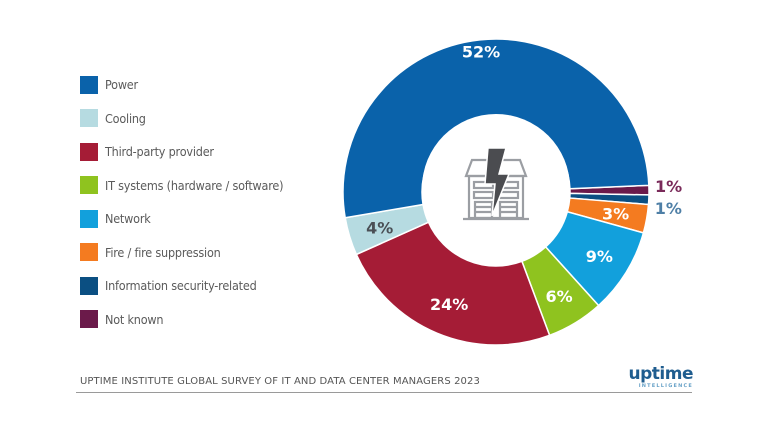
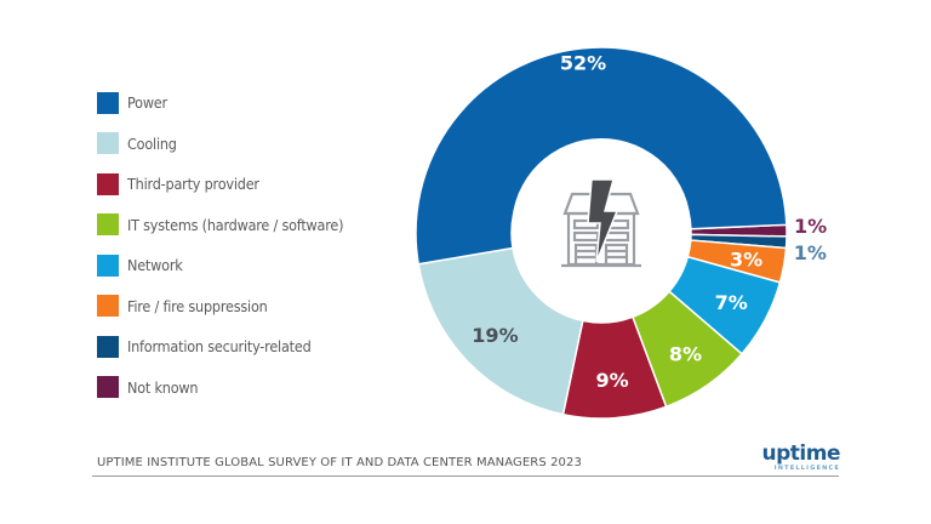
Cooling: 4% -> 19%
Third-party provider: 24% -> 9%
IT systems (hardware / software): 6% -> 8%
Network: 9% -> 7%
